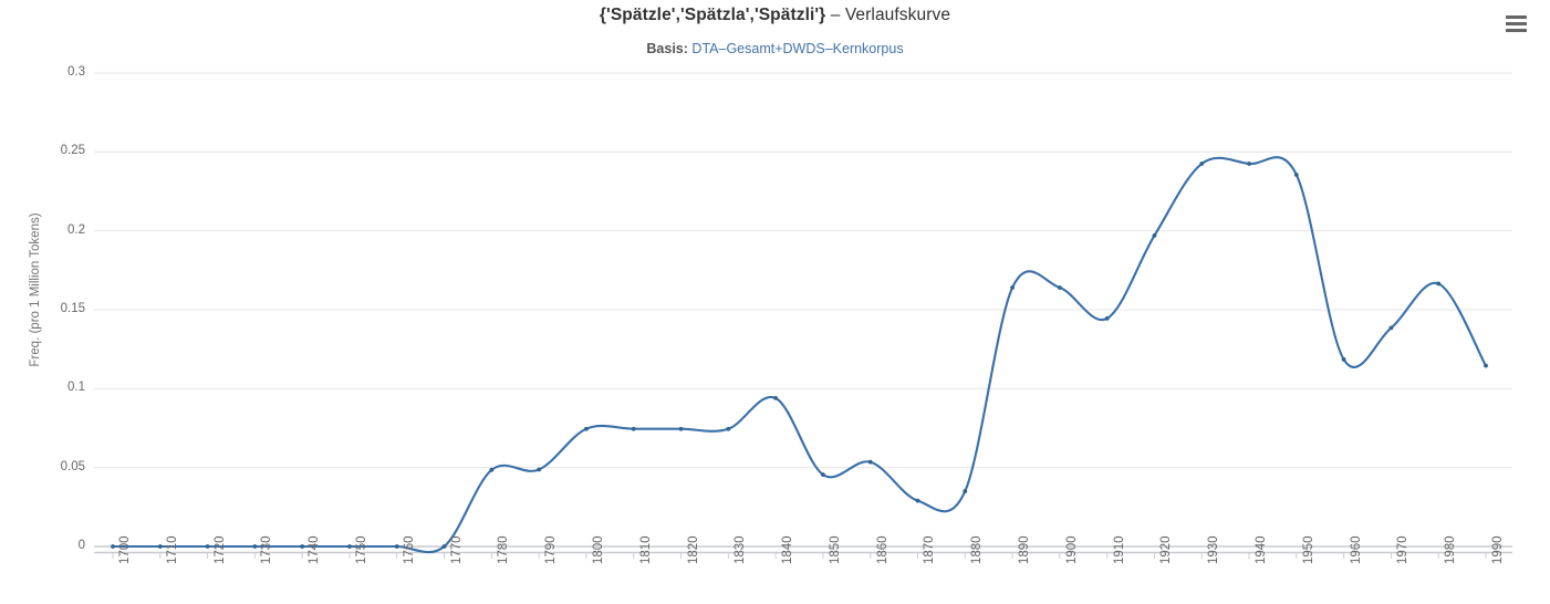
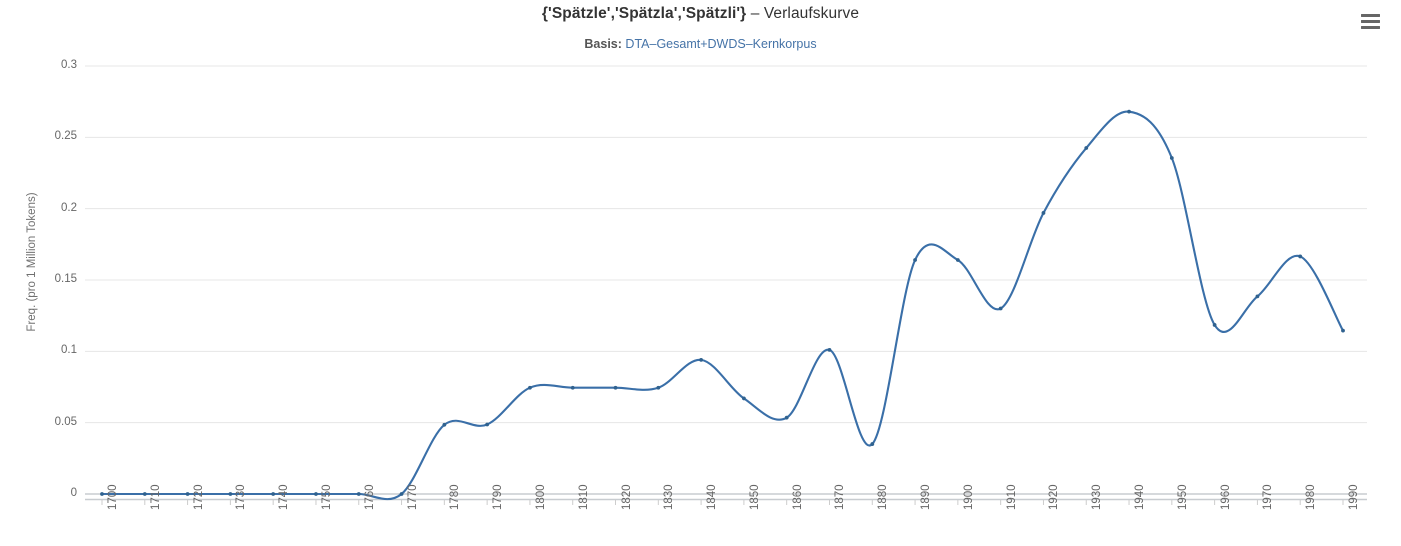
1850: 0.045 -> 0.067
1870: 0.029 -> 0.101
1910: 0.144 -> 0.130
1940: 0.242 -> 0.268
